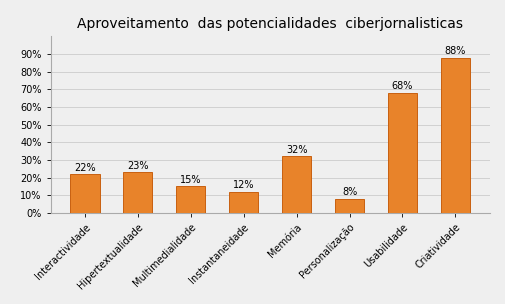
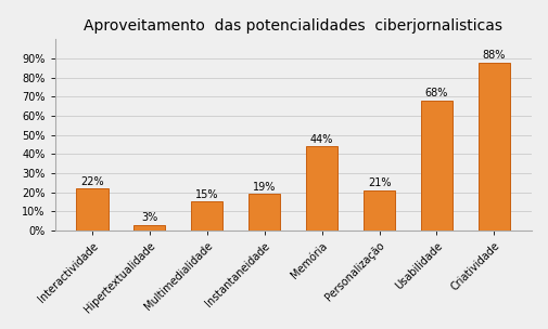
Hipertextualidade: 23% -> 3%
Instantaneidade: 12% -> 19%
Memória: 32% -> 44%
Personalização: 8% -> 21%
